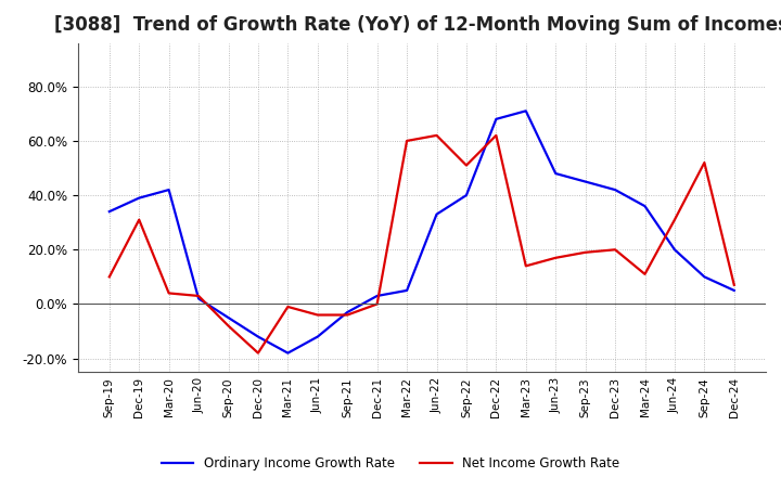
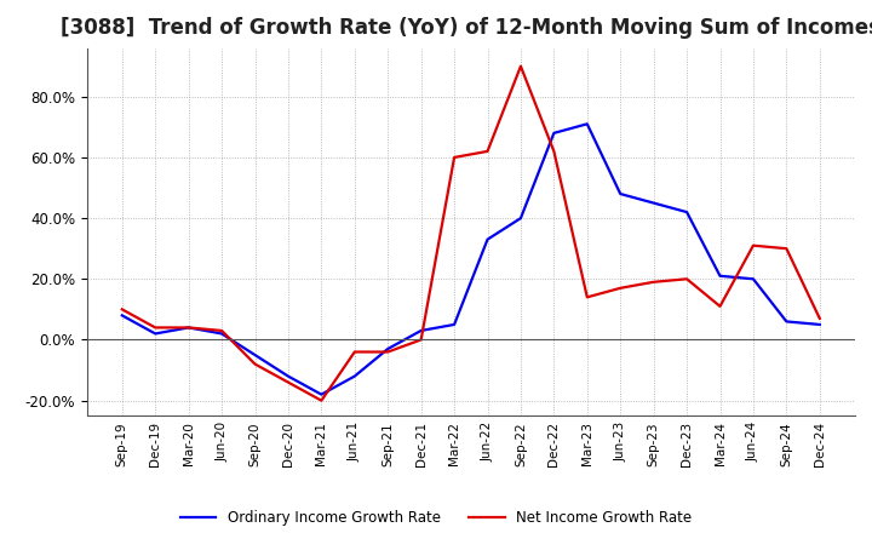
Ordinary Income Growth Rate/Sep-19: 34% -> 8%
Ordinary Income Growth Rate/Dec-19: 39% -> 2%
Net Income Growth Rate/Dec-19: 31% -> 4%
Ordinary Income Growth Rate/Mar-20: 42% -> 4%
Net Income Growth Rate/Dec-20: -18% -> -14%
Net Income Growth Rate/Mar-21: -1% -> -20%
Net Income Growth Rate/Sep-22: 51% -> 90%
Ordinary Income Growth Rate/Mar-24: 36% -> 21%
Ordinary Income Growth Rate/Sep-24: 10% -> 6%
Net Income Growth Rate/Sep-24: 52% -> 30%
